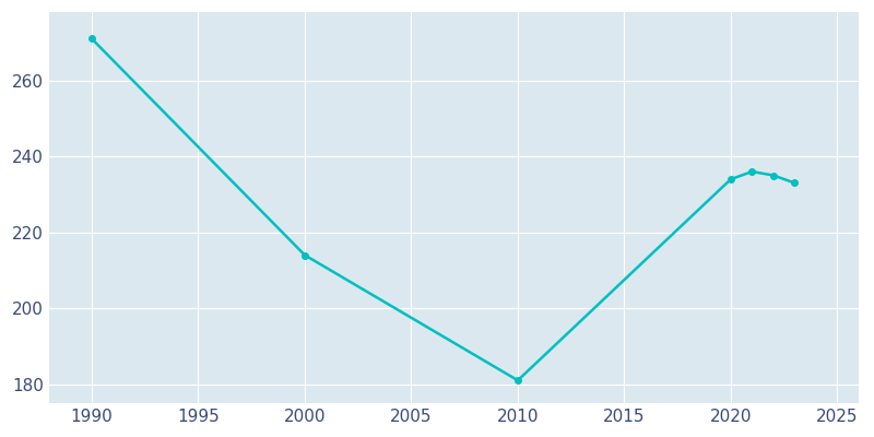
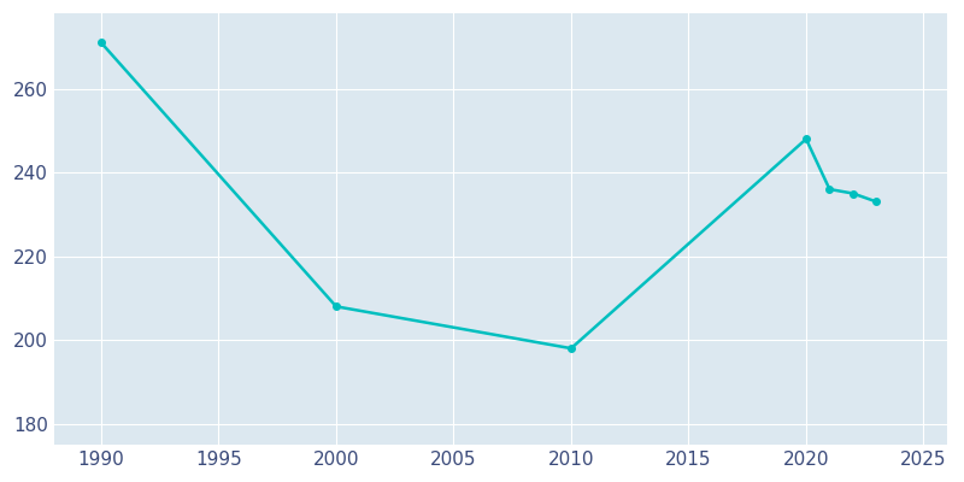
2000: 214 -> 208
2010: 181 -> 198
2020: 234 -> 248
